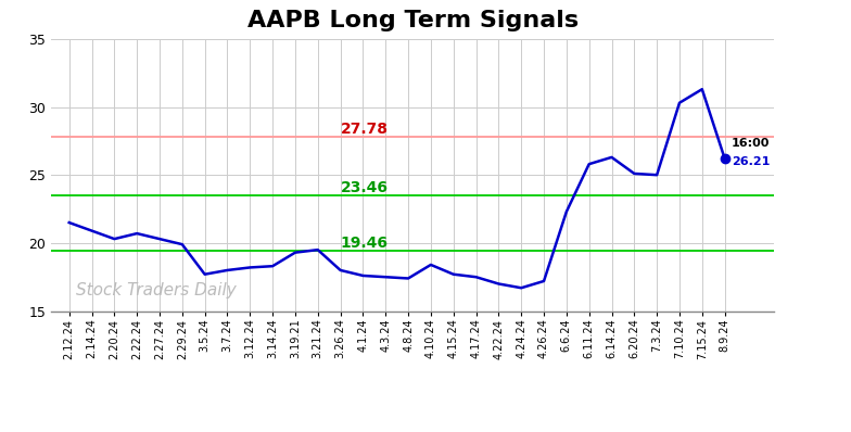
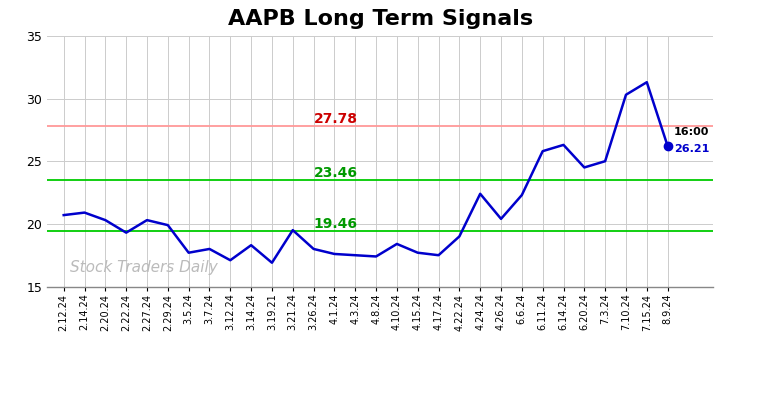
2.12.24: 21.5 -> 20.7
2.22.24: 20.7 -> 19.3
3.12.24: 18.2 -> 17.1
3.19.21: 19.3 -> 16.9
4.22.24: 17.0 -> 19.0
4.24.24: 16.7 -> 22.4
4.26.24: 17.2 -> 20.4
6.20.24: 25.1 -> 24.5
